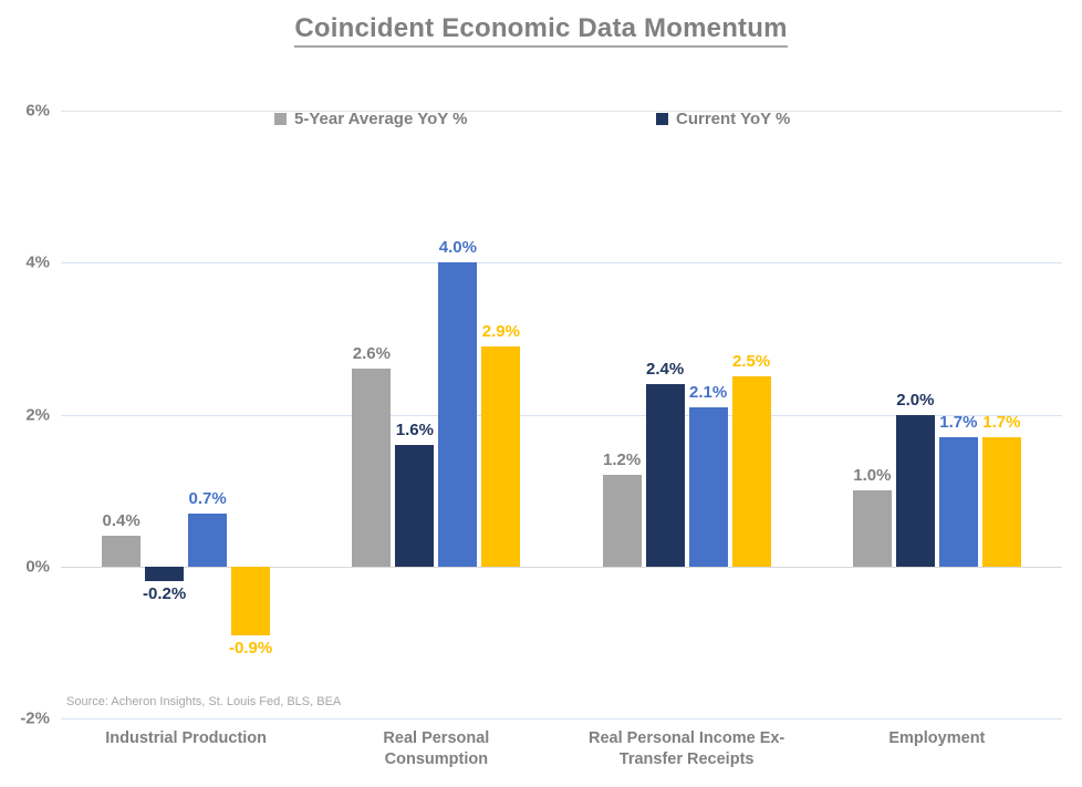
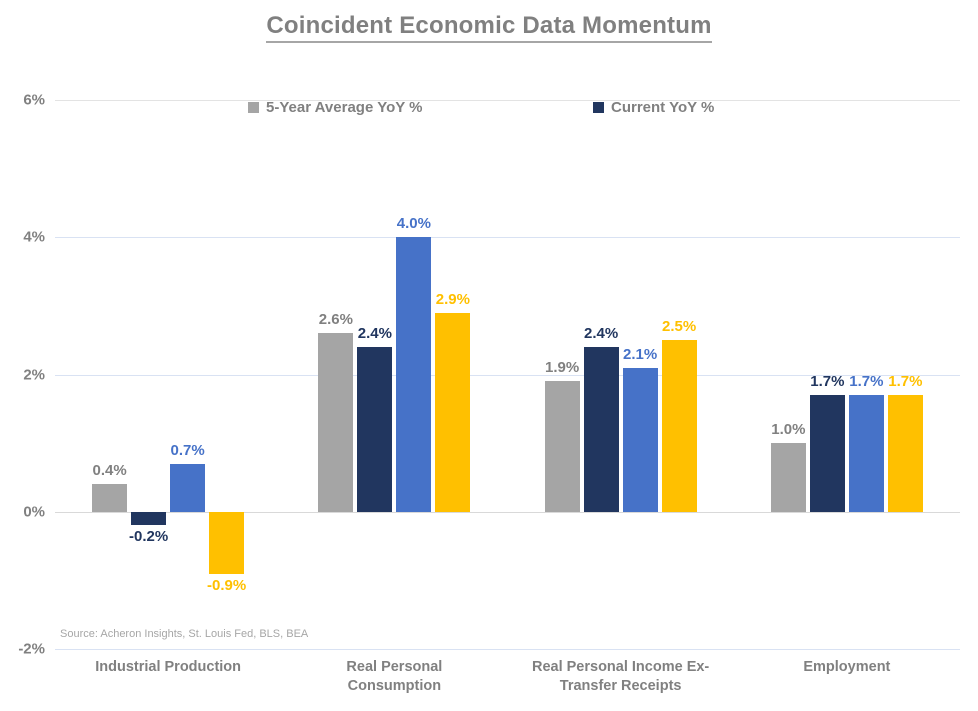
Current YoY %/Real Personal Consumption: 1.6% -> 2.4%
5-Year Average YoY %/Real Personal Income Ex-Transfer Receipts: 1.2% -> 1.9%
Current YoY %/Employment: 2.0% -> 1.7%
